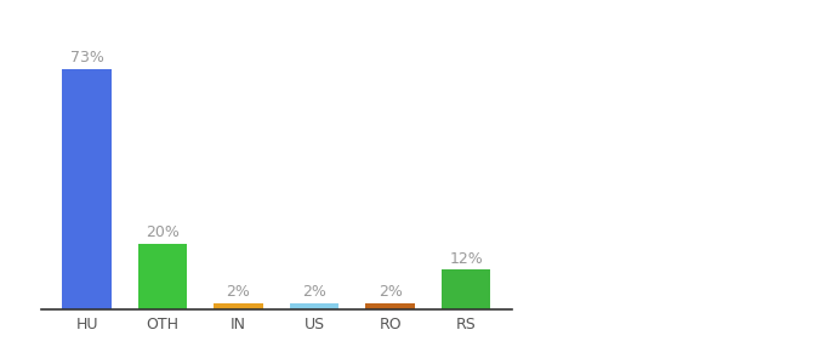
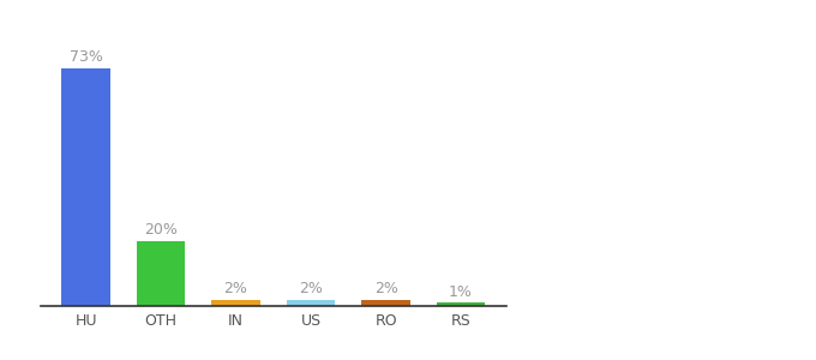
RS: 12% -> 1%
